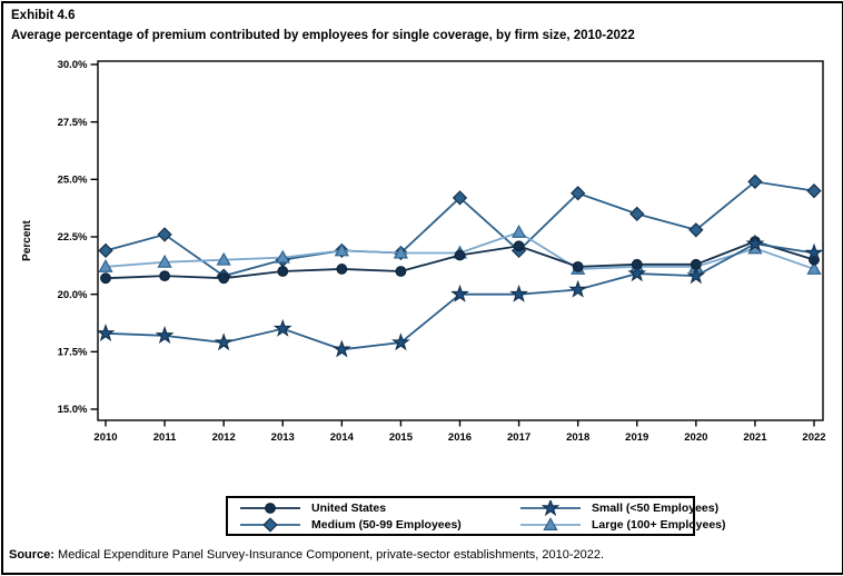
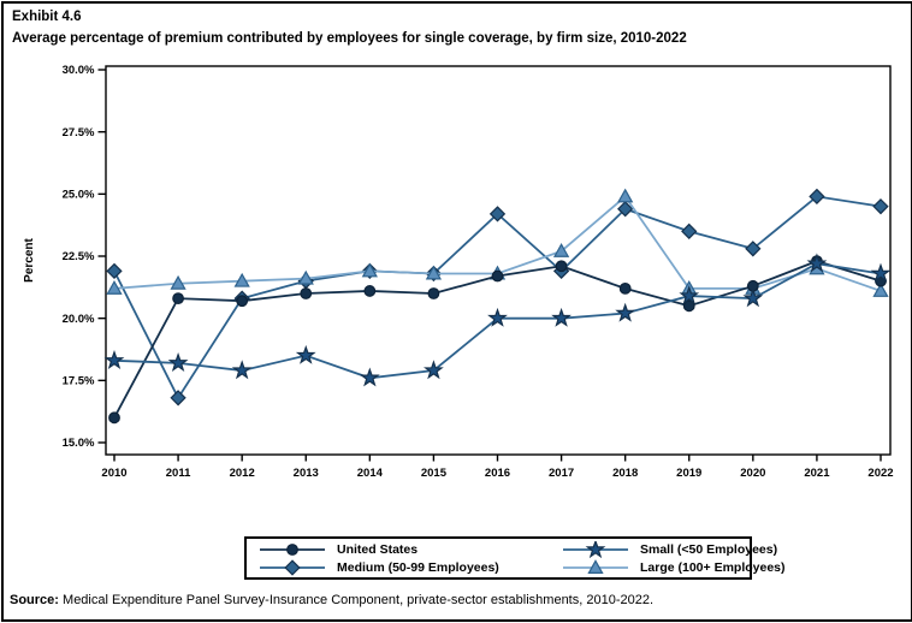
United States/2010: 20.7% -> 16.0%
Medium (50-99 Employees)/2011: 22.6% -> 16.8%
Large (100+ Employees)/2018: 21.1% -> 24.9%
United States/2019: 21.3% -> 20.5%
